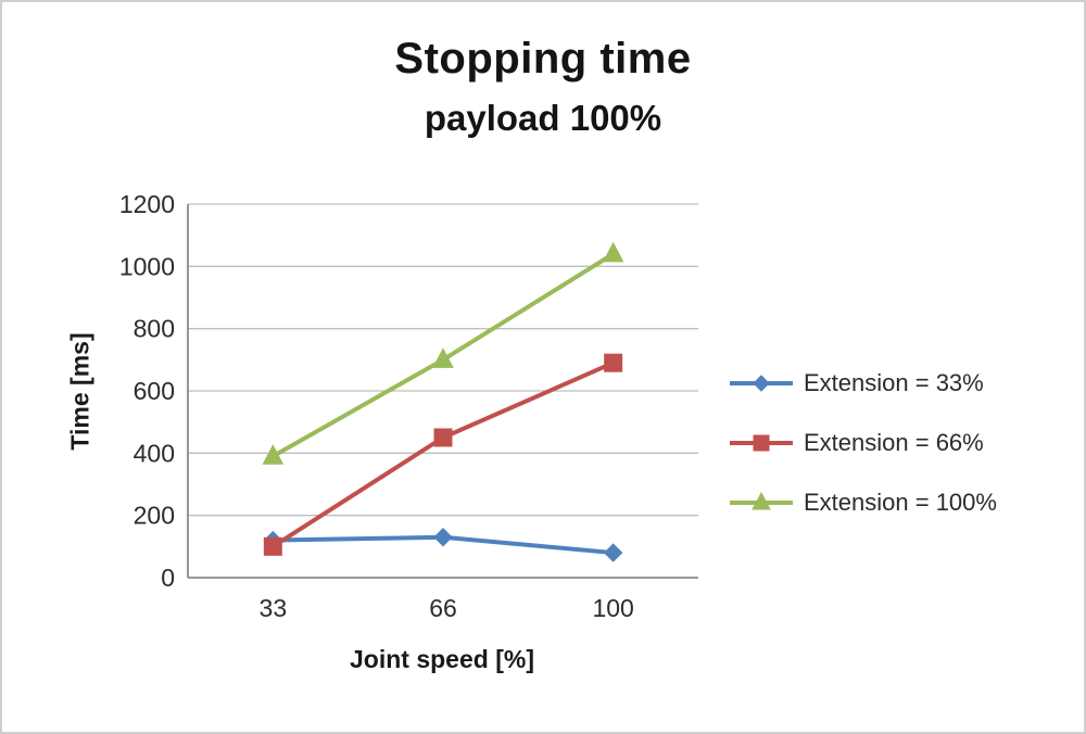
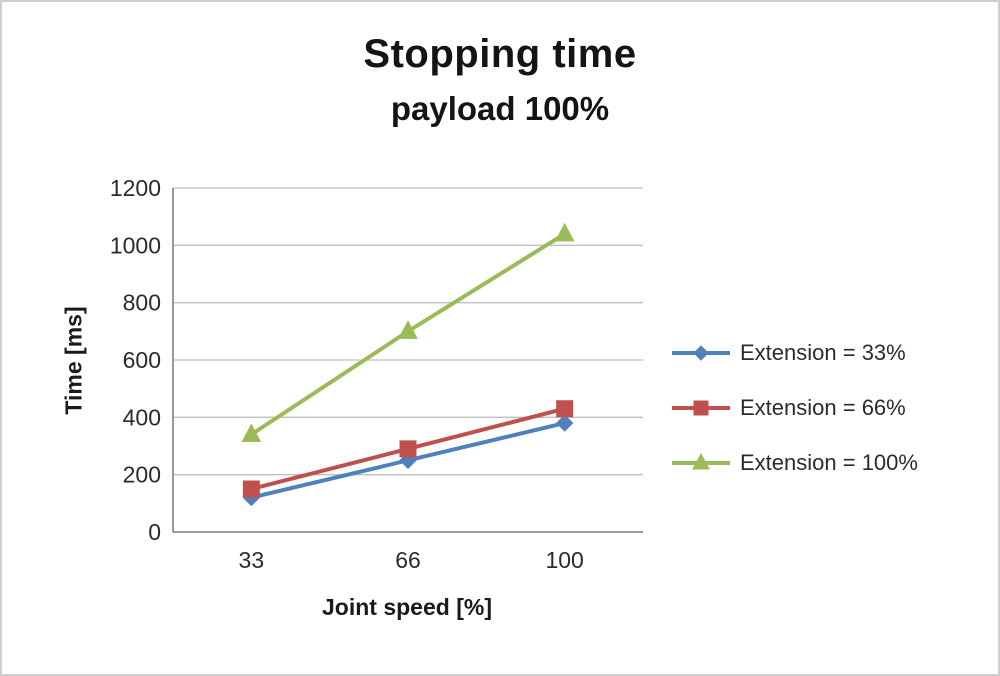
Extension = 66%/33: 100 -> 150
Extension = 100%/33: 390 -> 340
Extension = 33%/66: 130 -> 250
Extension = 66%/66: 450 -> 290
Extension = 33%/100: 80 -> 380
Extension = 66%/100: 690 -> 430
